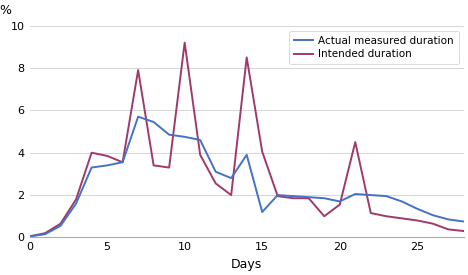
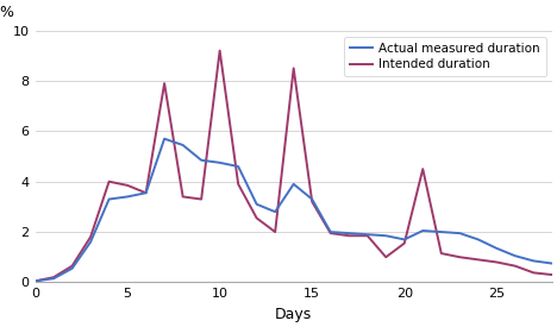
Actual measured duration/15: 1.20 -> 3.30
Intended duration/15: 4.05 -> 3.20
